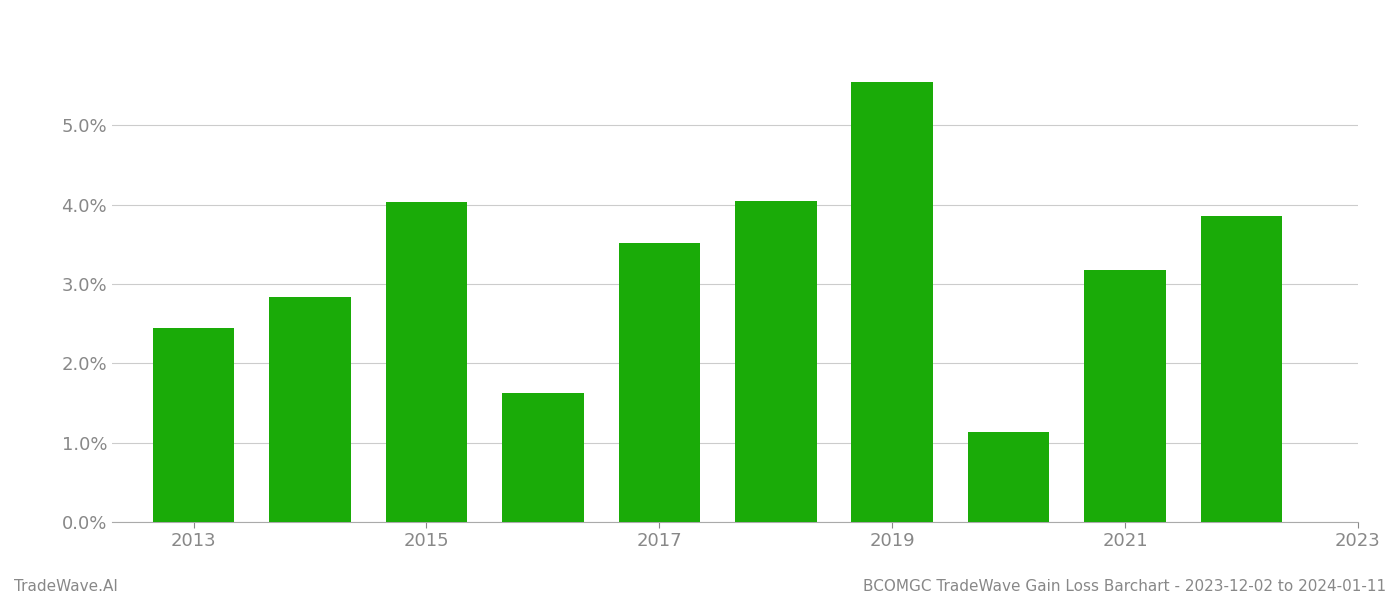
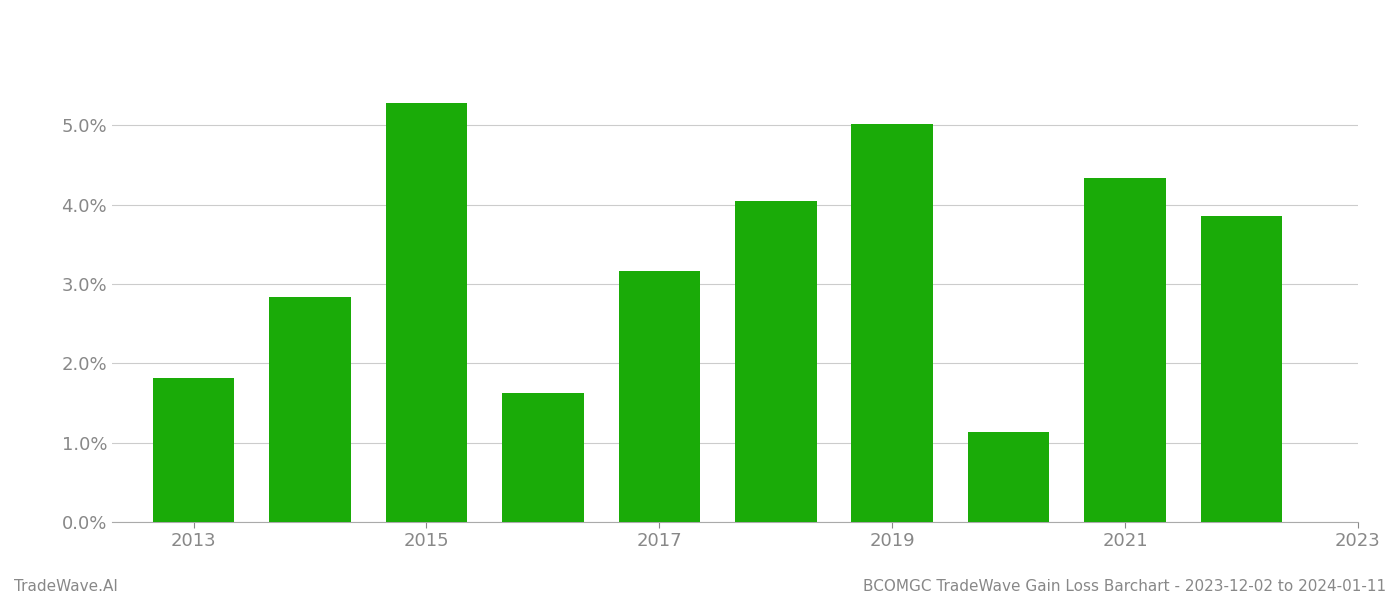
2013: 2.45% -> 1.82%
2015: 4.03% -> 5.28%
2017: 3.52% -> 3.16%
2019: 5.55% -> 5.02%
2021: 3.17% -> 4.34%
